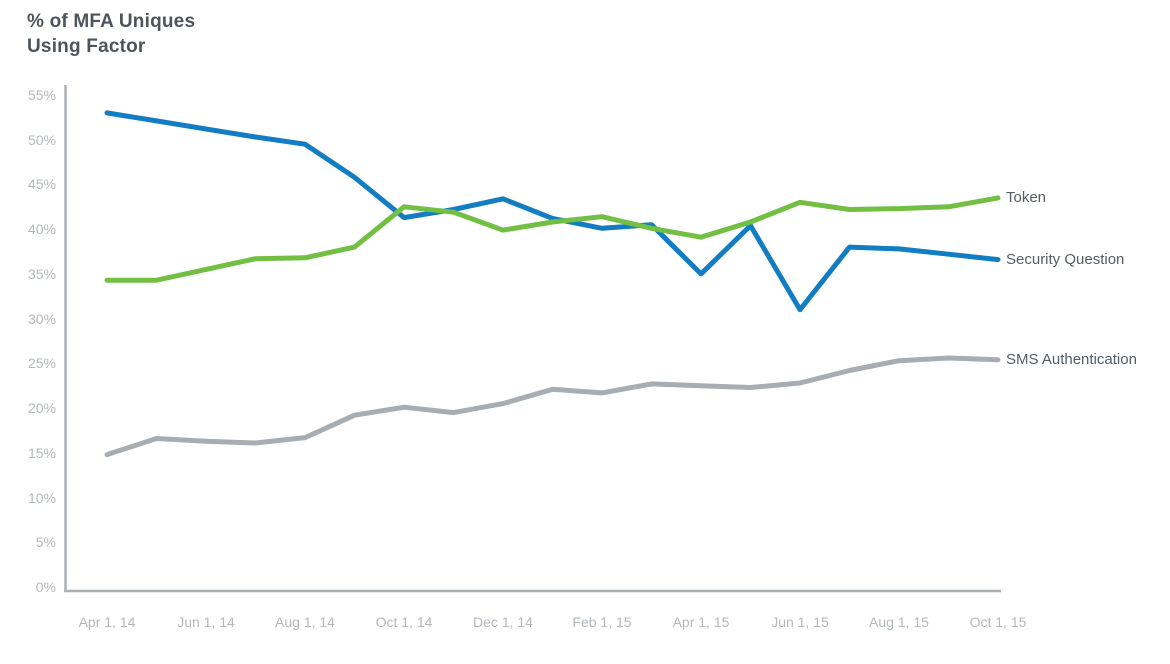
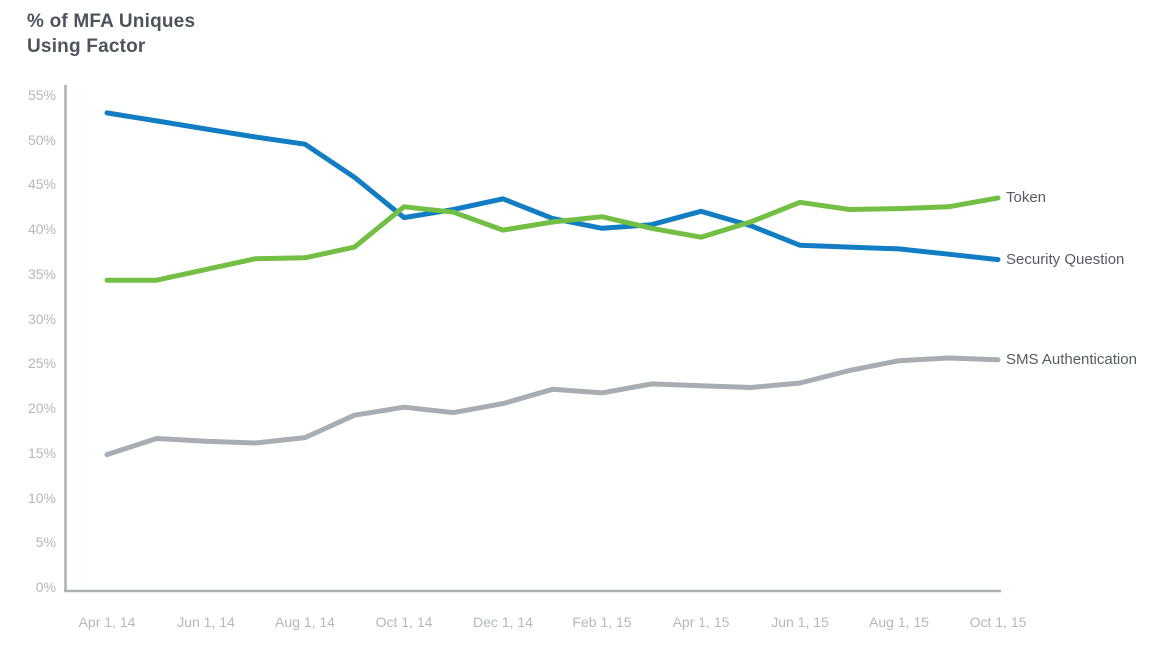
Security Question/Apr 1, 15: 35% -> 42%
Security Question/Jun 1, 15: 31% -> 38%
